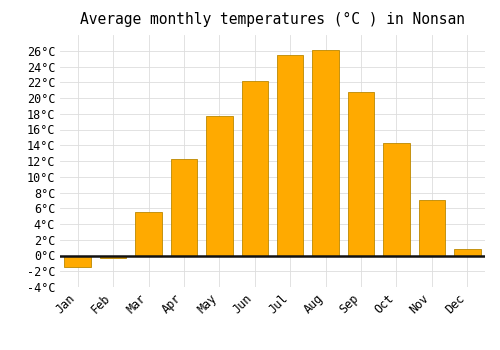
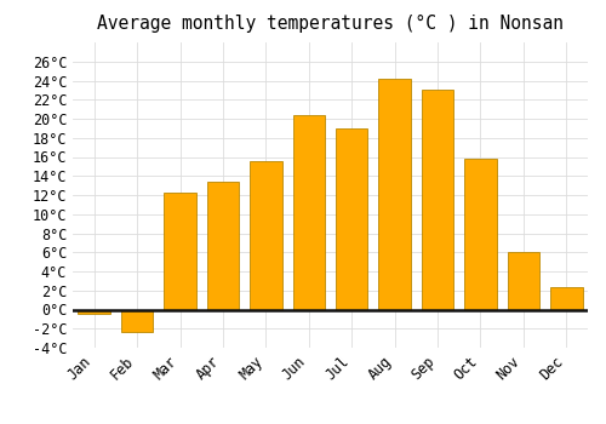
Jan: -1.5°C -> -0.4°C
Feb: -0.3°C -> -2.4°C
Mar: 5.5°C -> 12.2°C
Apr: 12.2°C -> 13.4°C
May: 17.7°C -> 15.6°C
Jun: 22.2°C -> 20.4°C
Jul: 25.5°C -> 19.0°C
Aug: 26.1°C -> 24.2°C
Sep: 20.8°C -> 23.0°C
Oct: 14.3°C -> 15.8°C
Nov: 7.0°C -> 6.0°C
Dec: 0.8°C -> 2.4°C
